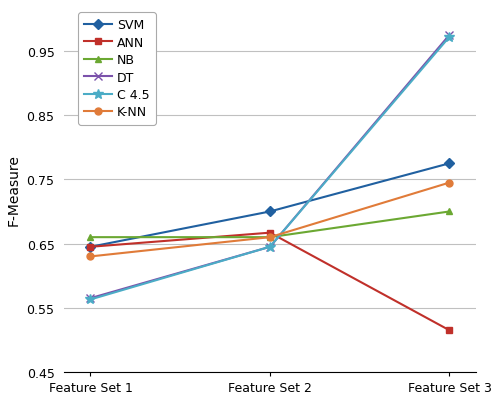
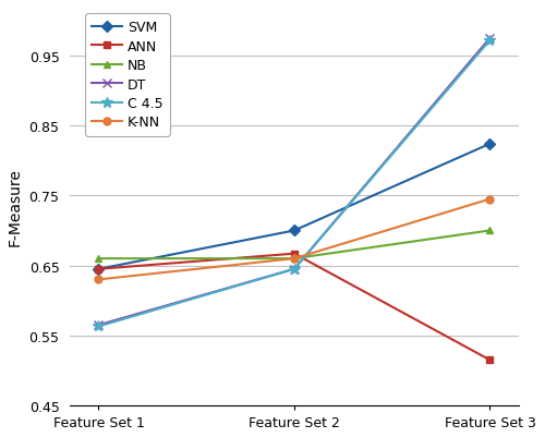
SVM/Feature Set 3: 0.775 -> 0.824
